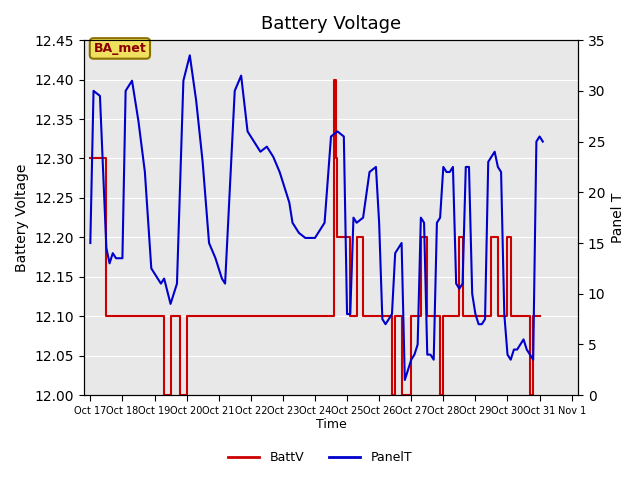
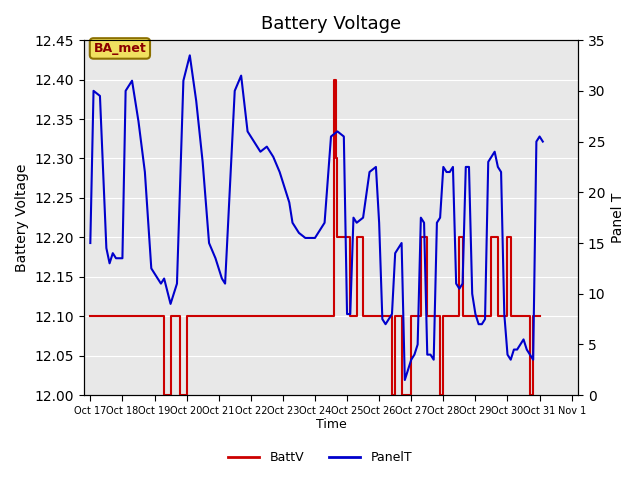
BattV/Oct 17: 12.3 -> 12.1
